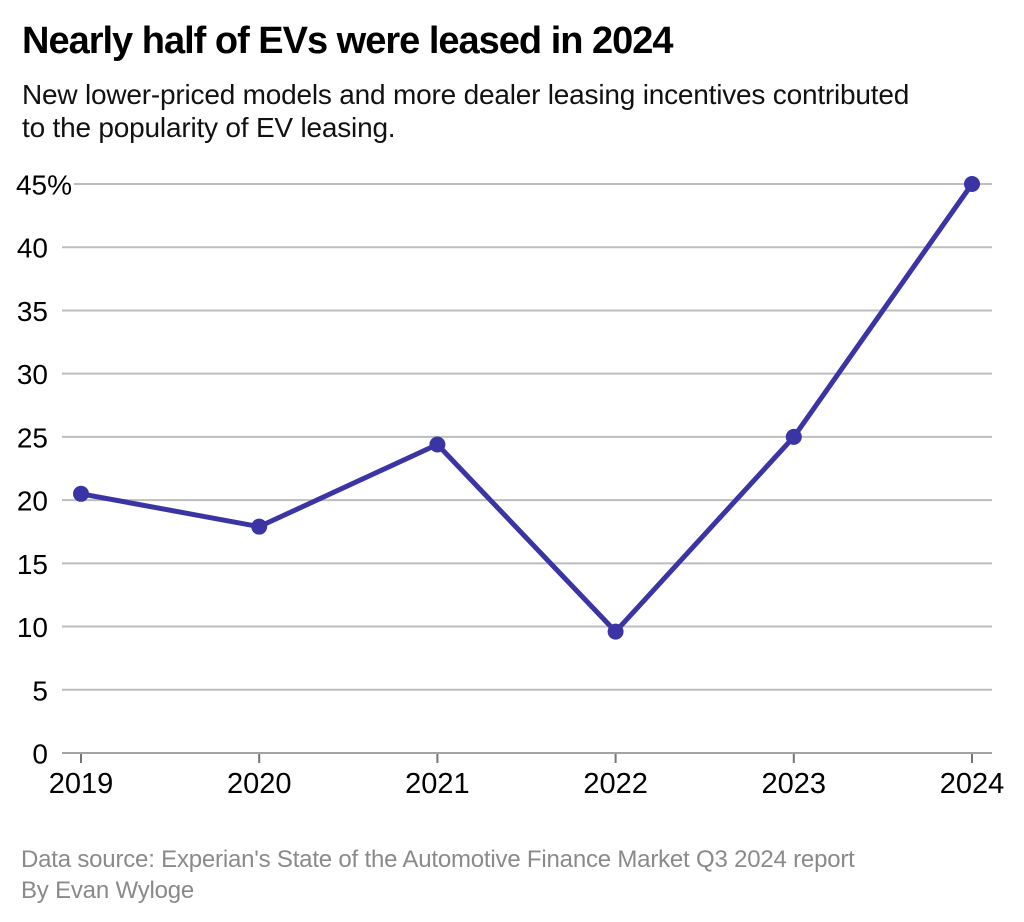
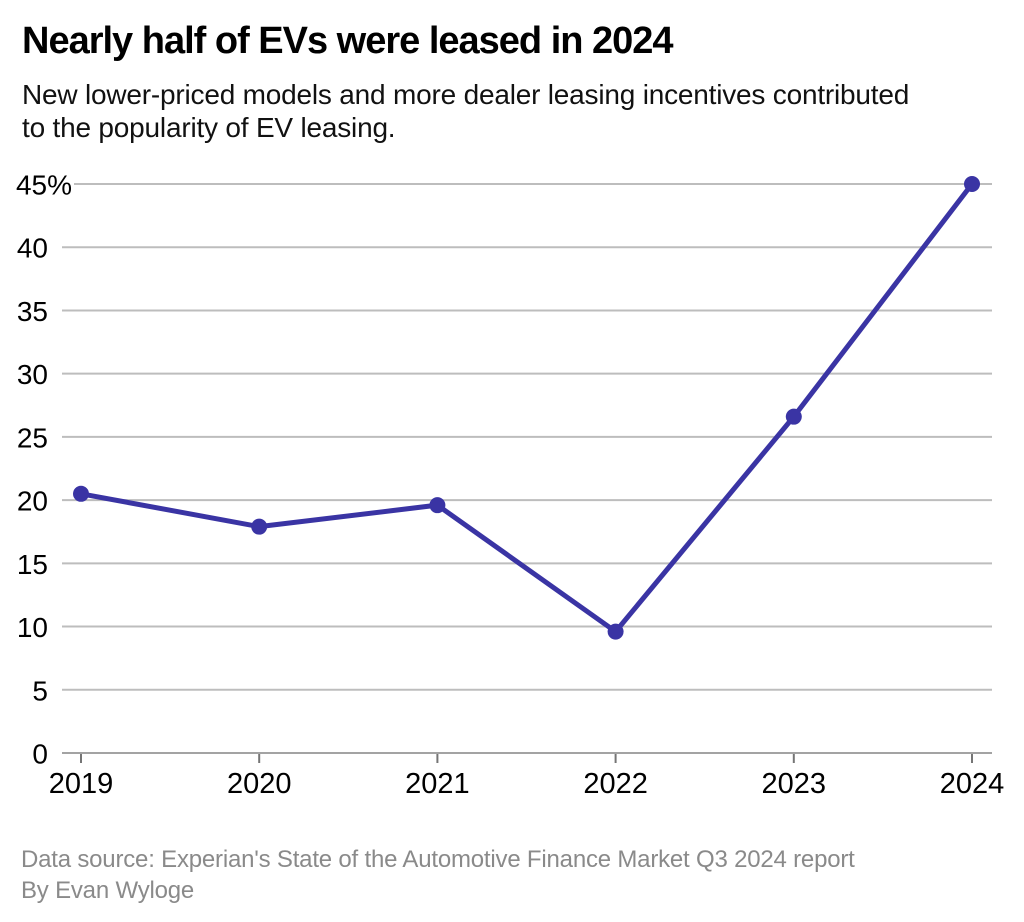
2021: 24.4 -> 19.6
2023: 25.0 -> 26.6
